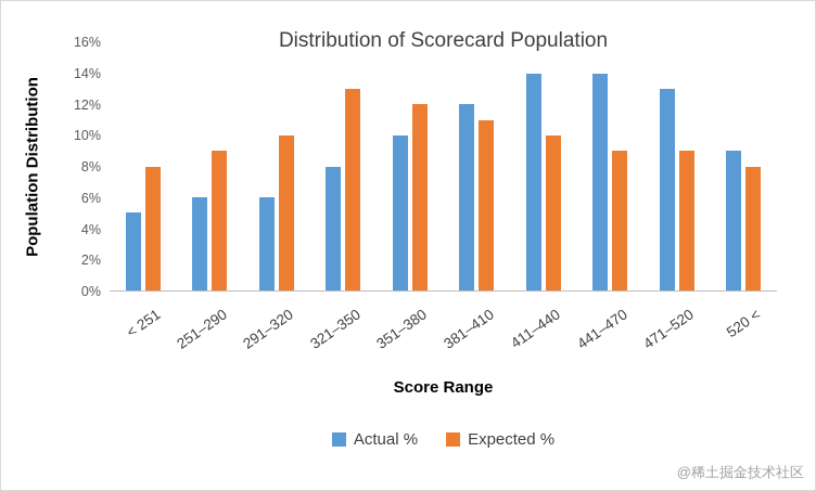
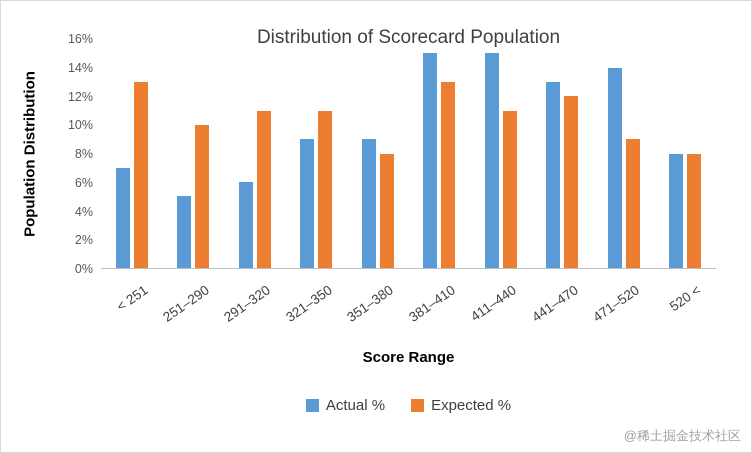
Actual %/< 251: 5% -> 7%
Expected %/< 251: 8% -> 13%
Actual %/251–290: 6% -> 5%
Expected %/251–290: 9% -> 10%
Expected %/291–320: 10% -> 11%
Actual %/321–350: 8% -> 9%
Expected %/321–350: 13% -> 11%
Actual %/351–380: 10% -> 9%
Expected %/351–380: 12% -> 8%
Actual %/381–410: 12% -> 15%
Expected %/381–410: 11% -> 13%
Actual %/411–440: 14% -> 15%
Expected %/411–440: 10% -> 11%
Actual %/441–470: 14% -> 13%
Expected %/441–470: 9% -> 12%
Actual %/471–520: 13% -> 14%
Actual %/520 <: 9% -> 8%
